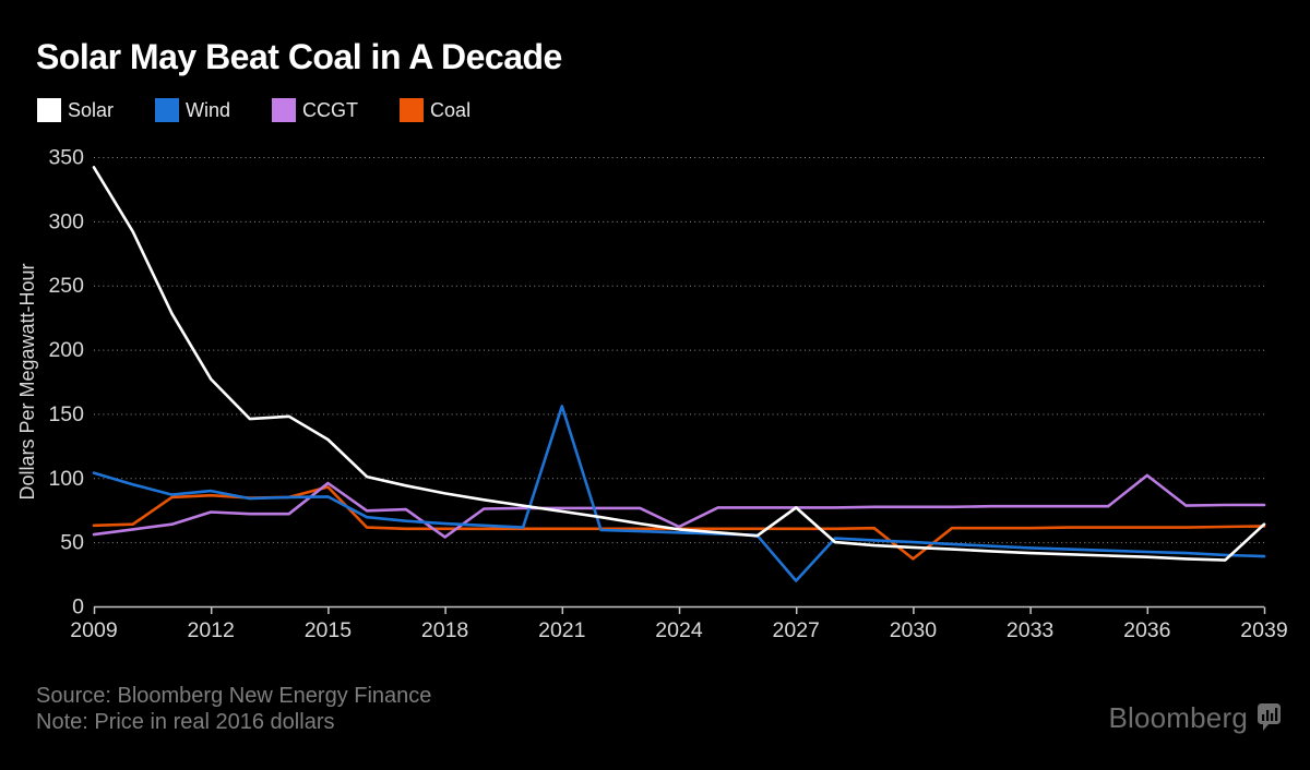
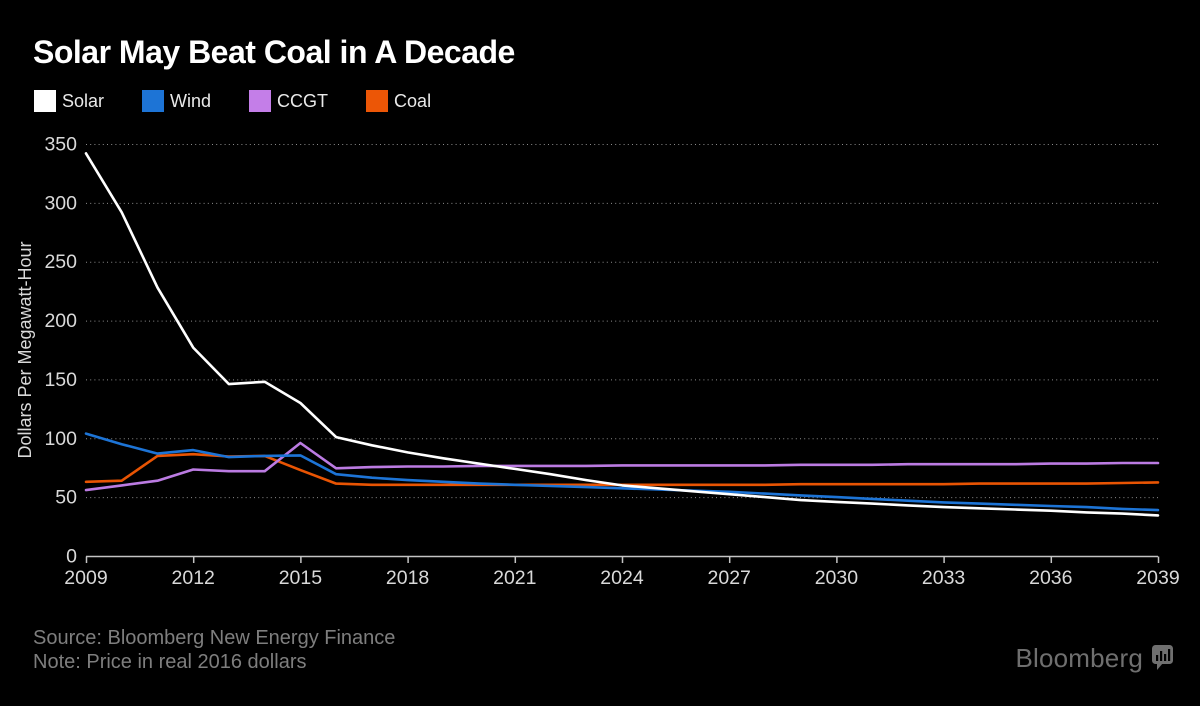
Coal/2015: 93 -> 73
CCGT/2018: 54 -> 76
Wind/2021: 156 -> 60
CCGT/2024: 62 -> 77
Solar/2027: 77 -> 52
Wind/2027: 20 -> 54
Coal/2030: 37 -> 61
CCGT/2036: 102 -> 78
Solar/2039: 64 -> 34
